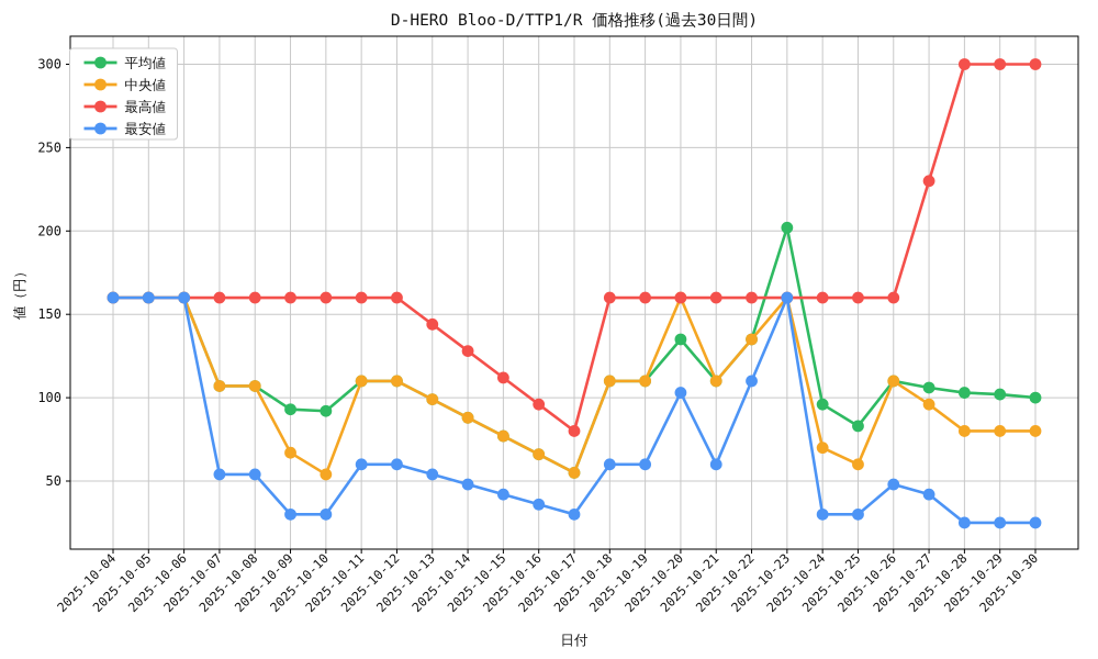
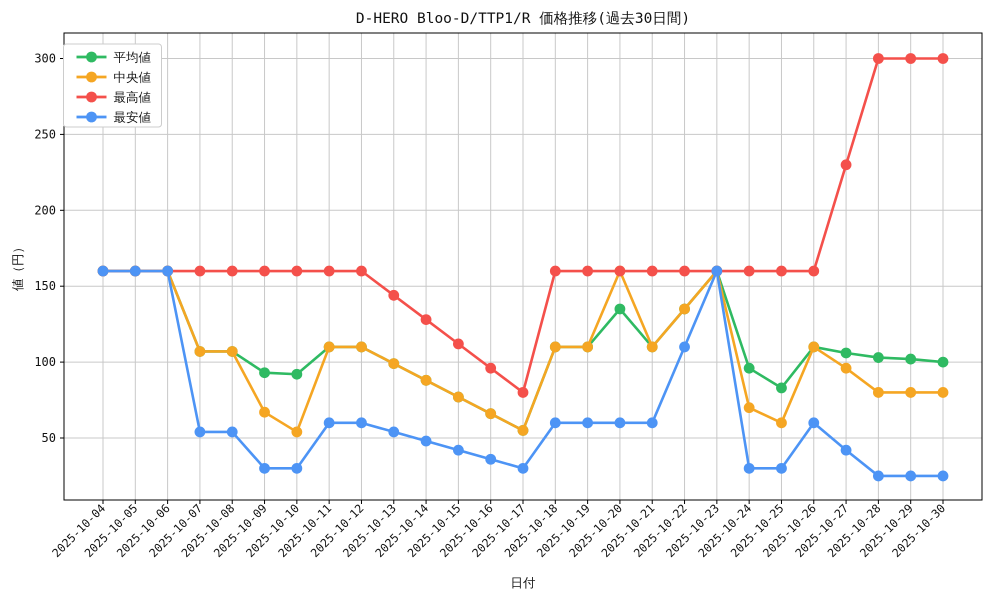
最安値/2025-10-20: 103 -> 60
平均値/2025-10-23: 202 -> 160
最安値/2025-10-26: 48 -> 60
